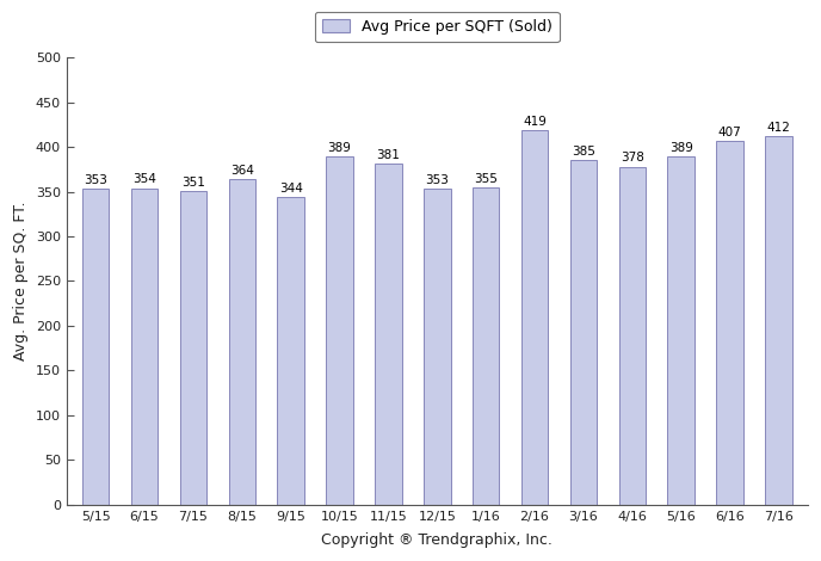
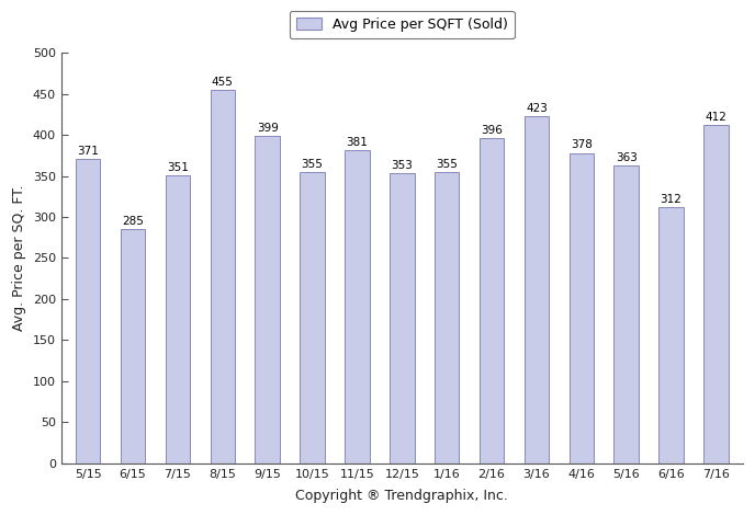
5/15: 353 -> 371
6/15: 354 -> 285
8/15: 364 -> 455
9/15: 344 -> 399
10/15: 389 -> 355
2/16: 419 -> 396
3/16: 385 -> 423
5/16: 389 -> 363
6/16: 407 -> 312
